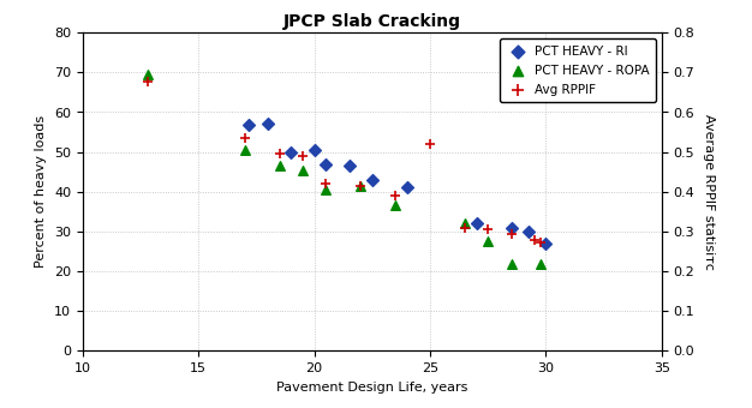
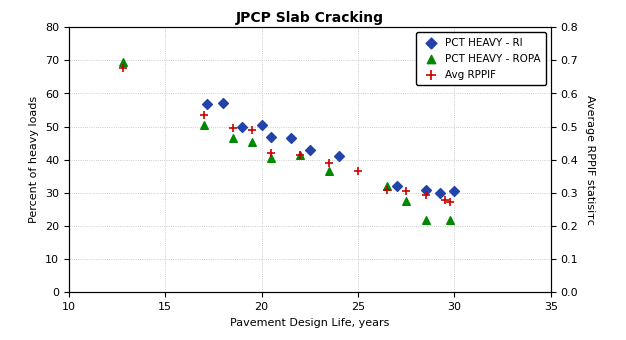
Avg RPPIF/25: 0.520 -> 0.365
PCT HEAVY - RI/30: 27.0 -> 30.5
